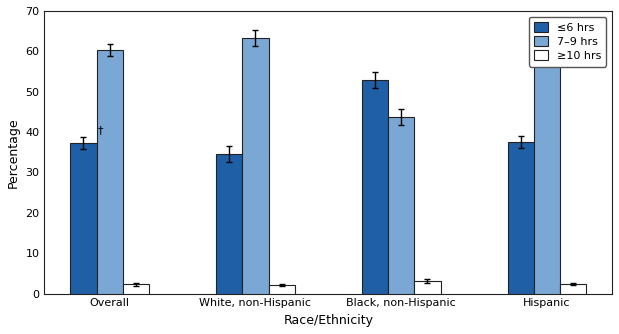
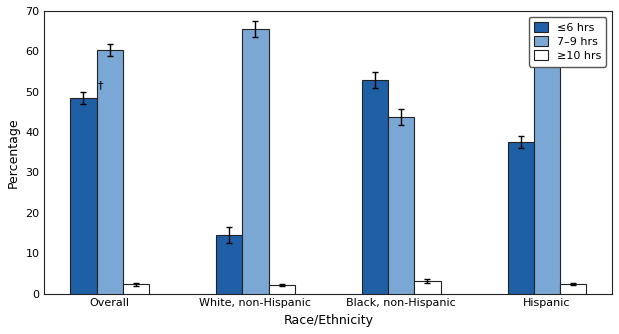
≤6 hrs/Overall: 37.3 -> 48.5
≤6 hrs/White, non-Hispanic: 34.5 -> 14.5
7–9 hrs/White, non-Hispanic: 63.3 -> 65.5
